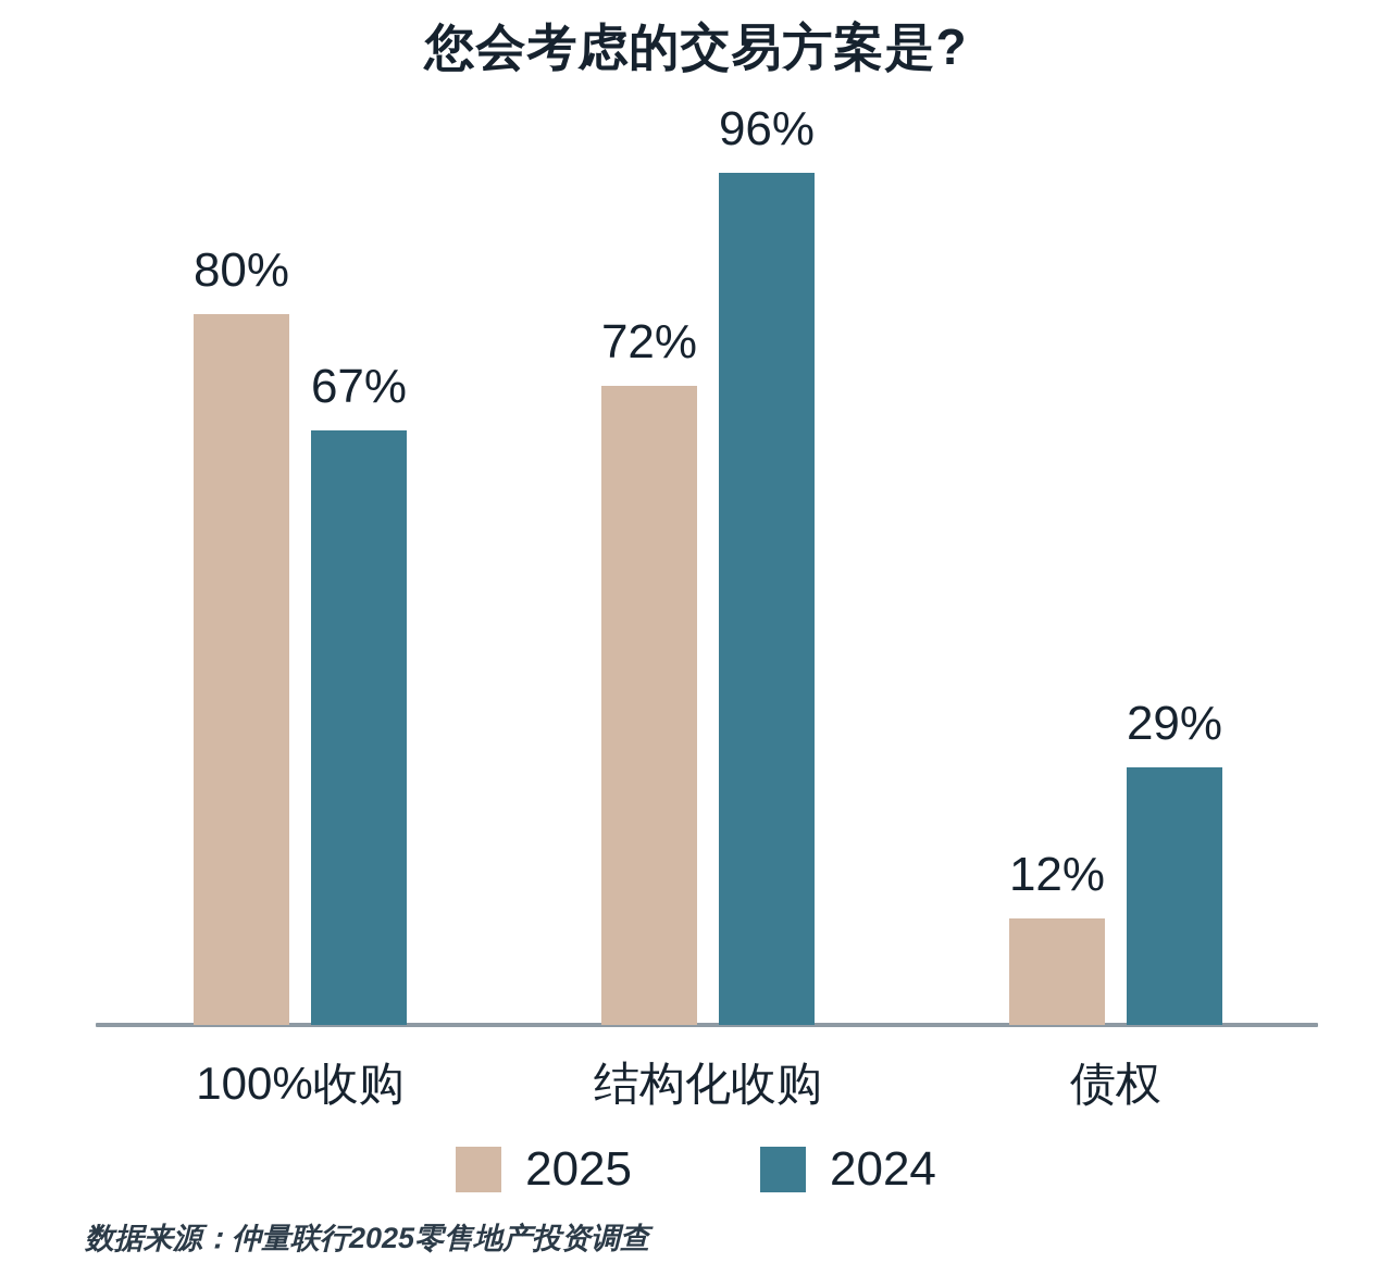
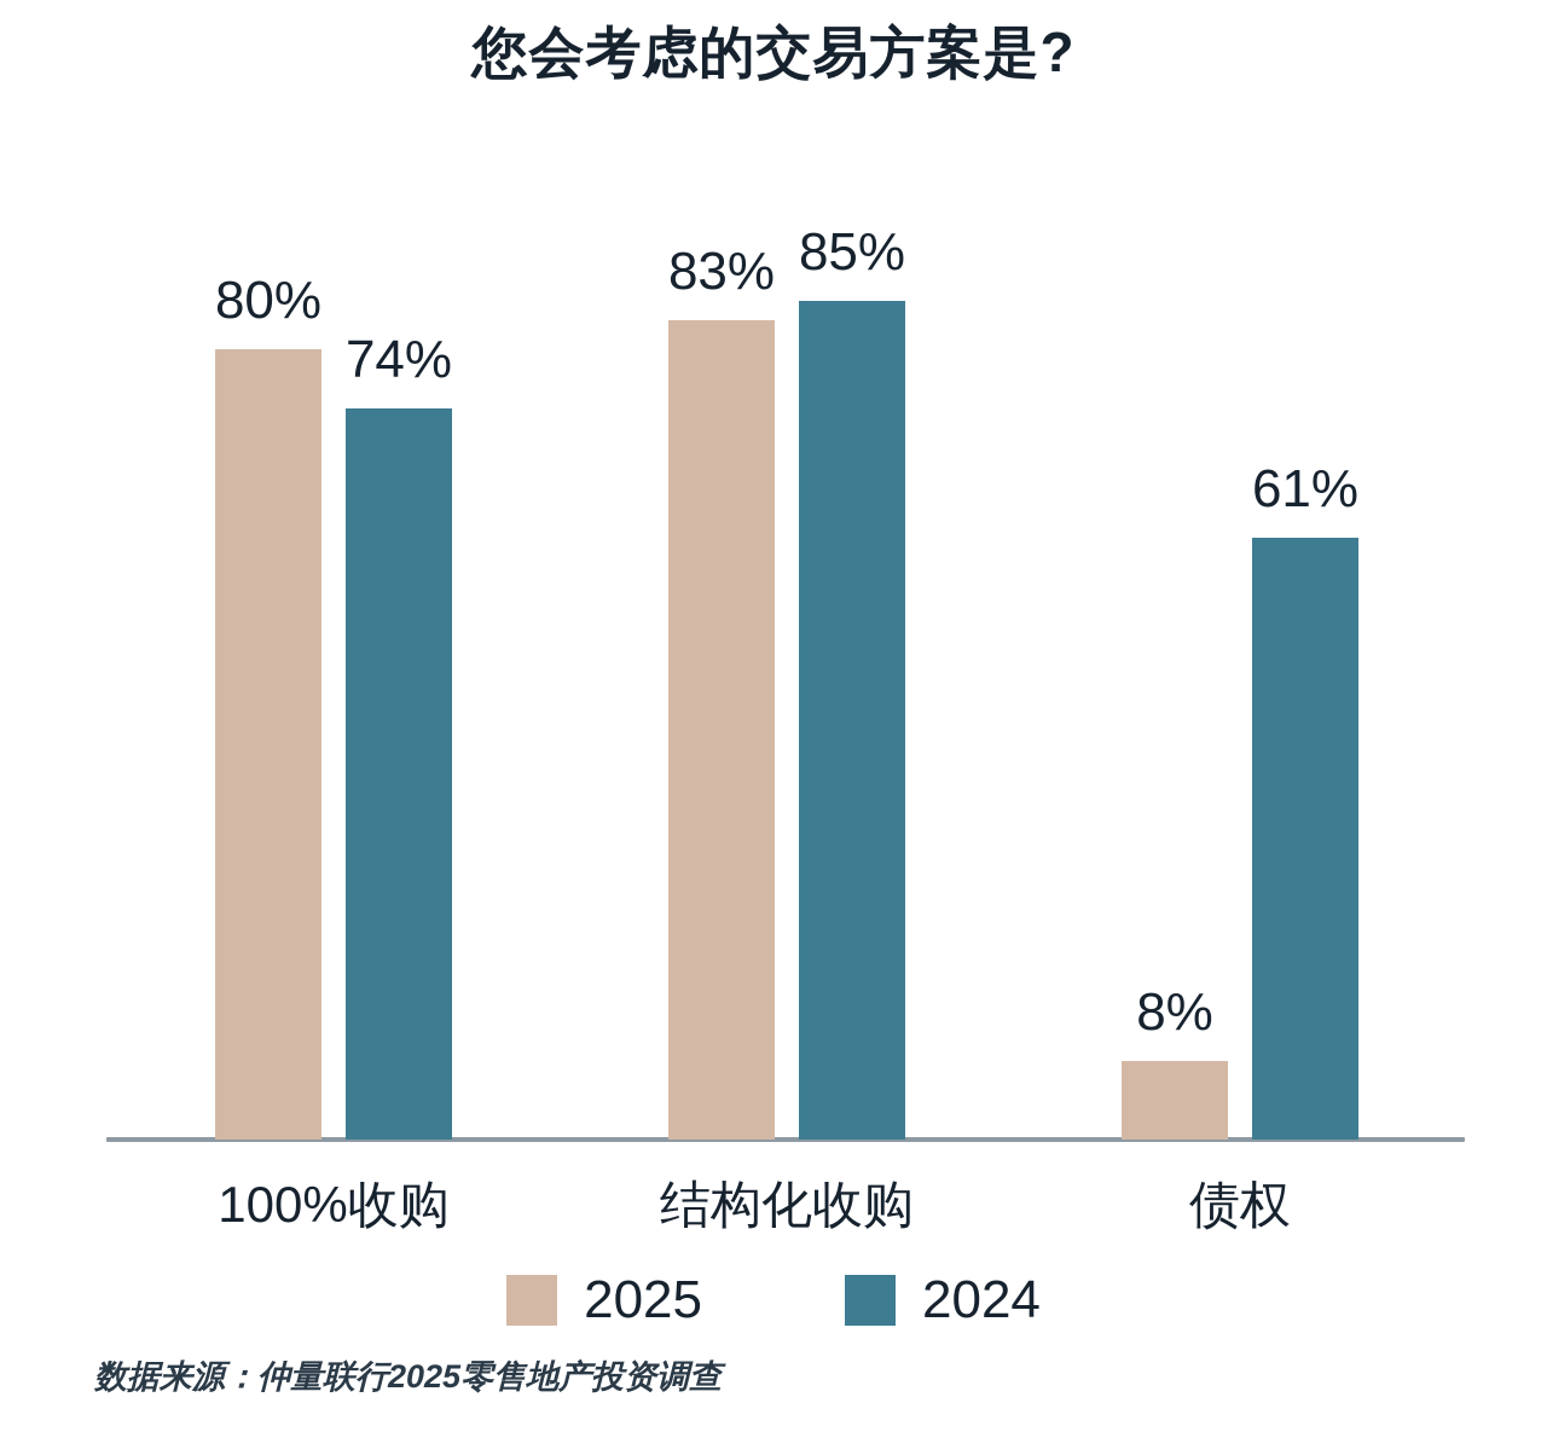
2024/100%收购: 67% -> 74%
2025/结构化收购: 72% -> 83%
2024/结构化收购: 96% -> 85%
2025/债权: 12% -> 8%
2024/债权: 29% -> 61%
